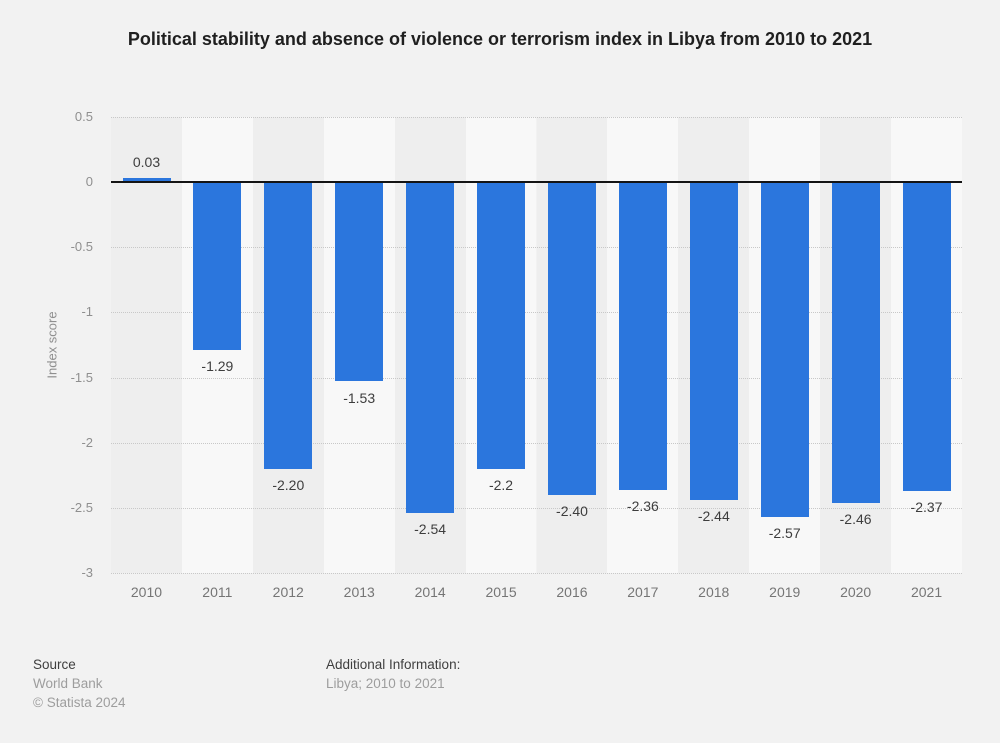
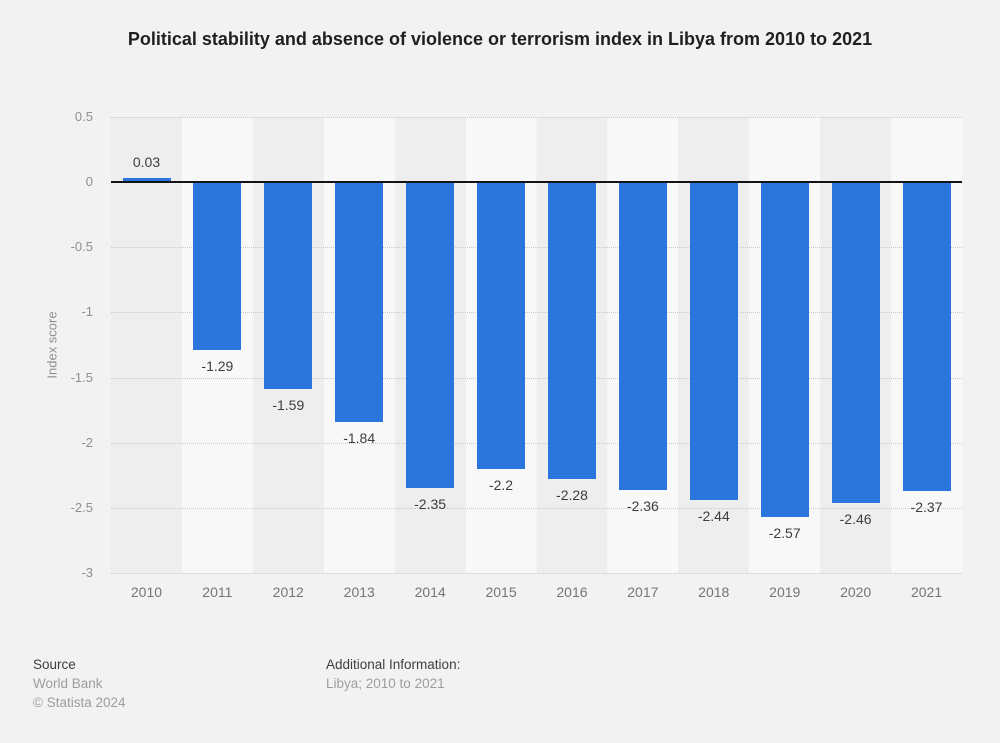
2012: -2.20 -> -1.59
2013: -1.53 -> -1.84
2014: -2.54 -> -2.35
2016: -2.40 -> -2.28
